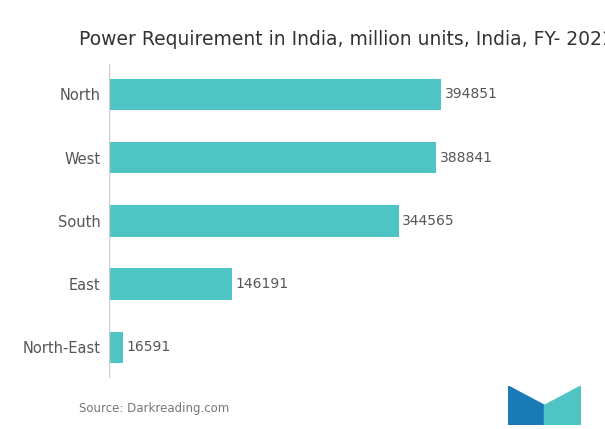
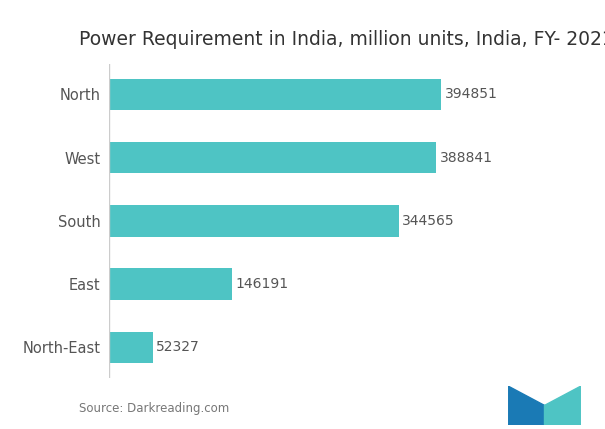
North-East: 16591 -> 52327
